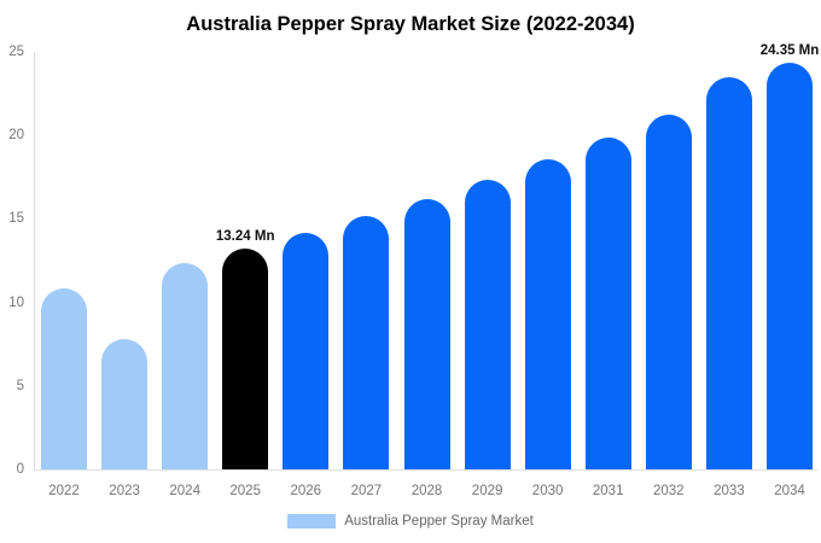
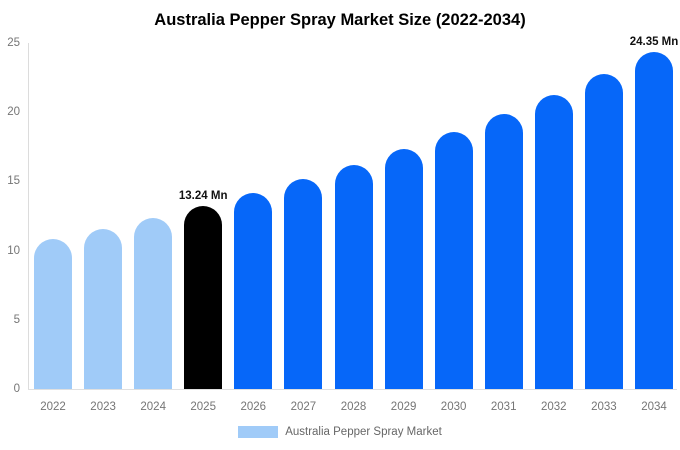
2023: 7.8 -> 11.6
2033: 23.5 -> 22.8
